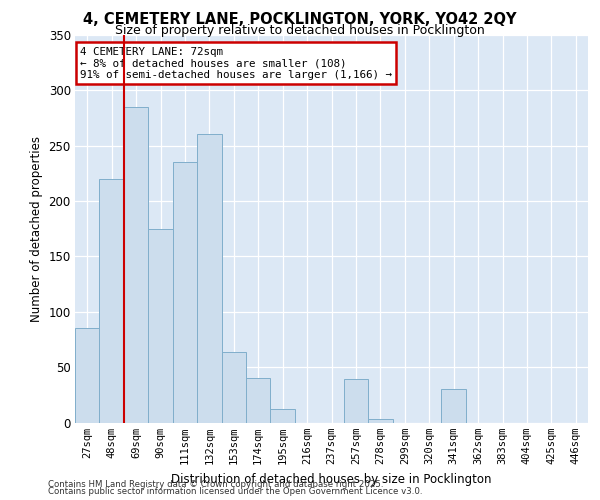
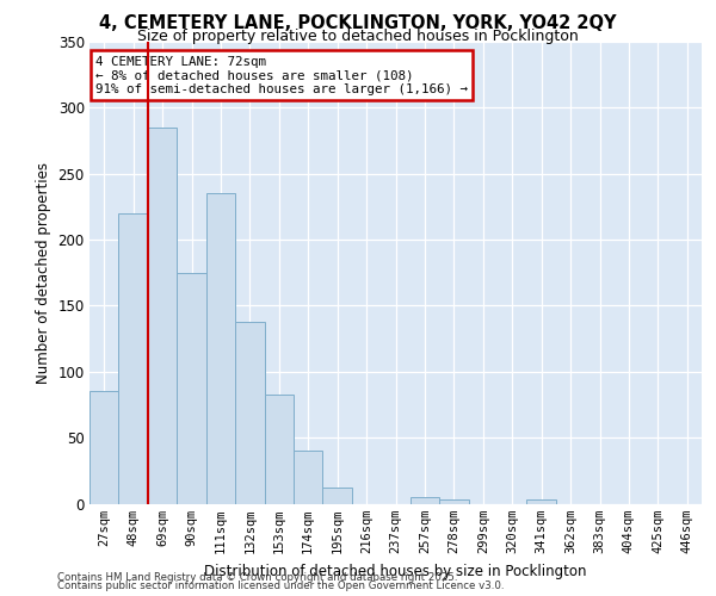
132sqm: 261 -> 138
153sqm: 64 -> 83
257sqm: 39 -> 5
341sqm: 30 -> 3
